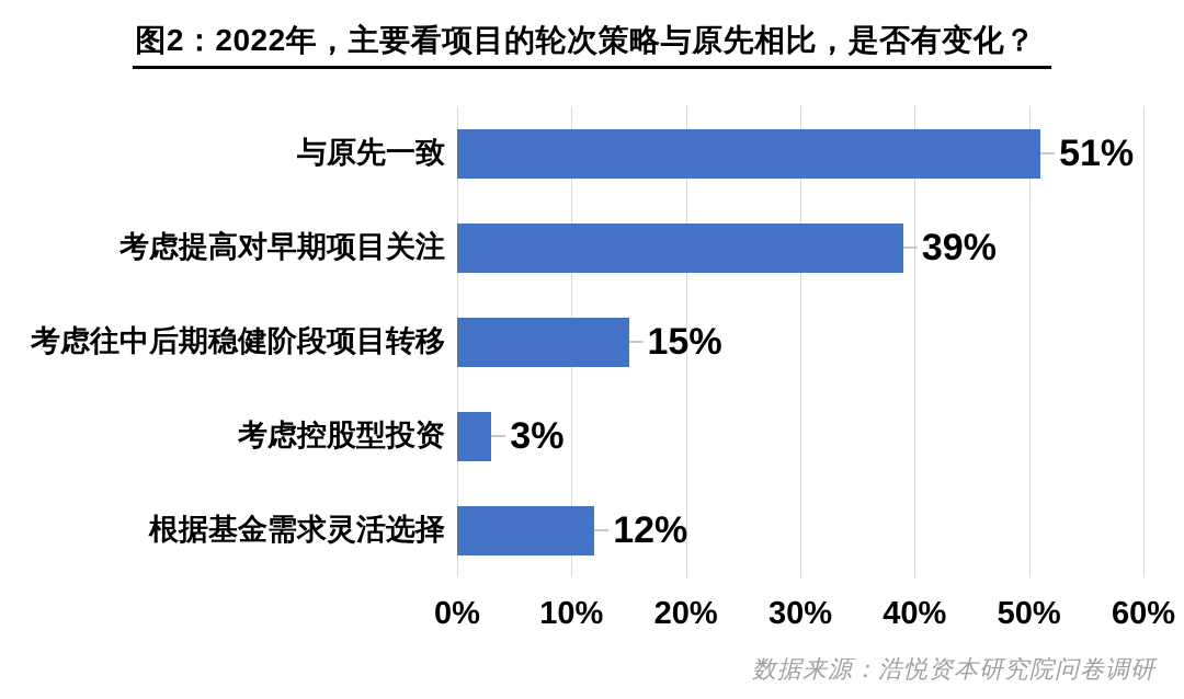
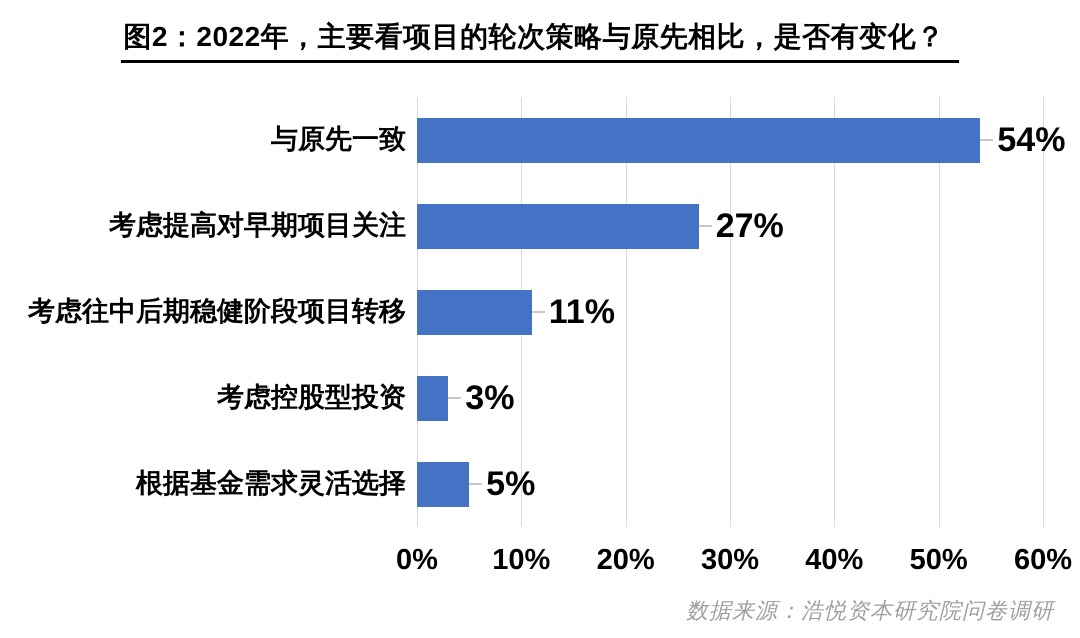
与原先一致: 51% -> 54%
考虑提高对早期项目关注: 39% -> 27%
考虑往中后期稳健阶段项目转移: 15% -> 11%
根据基金需求灵活选择: 12% -> 5%
